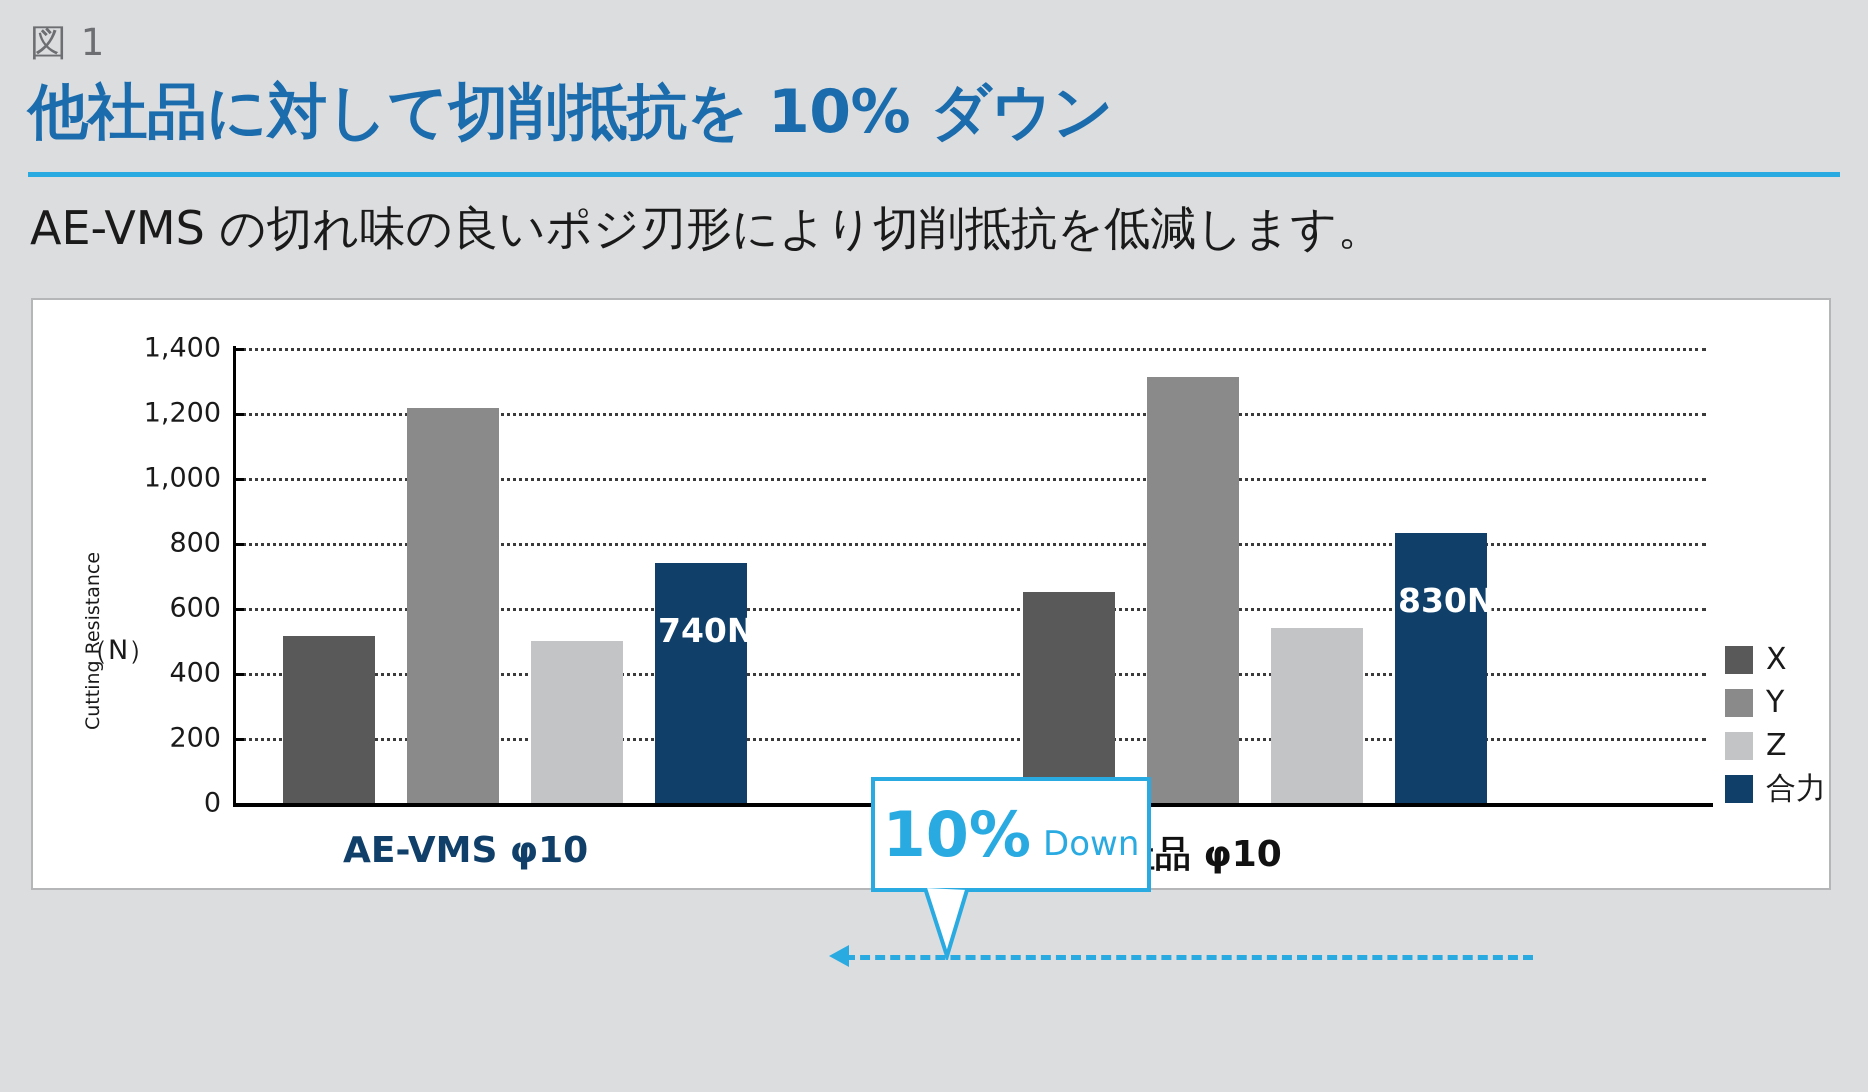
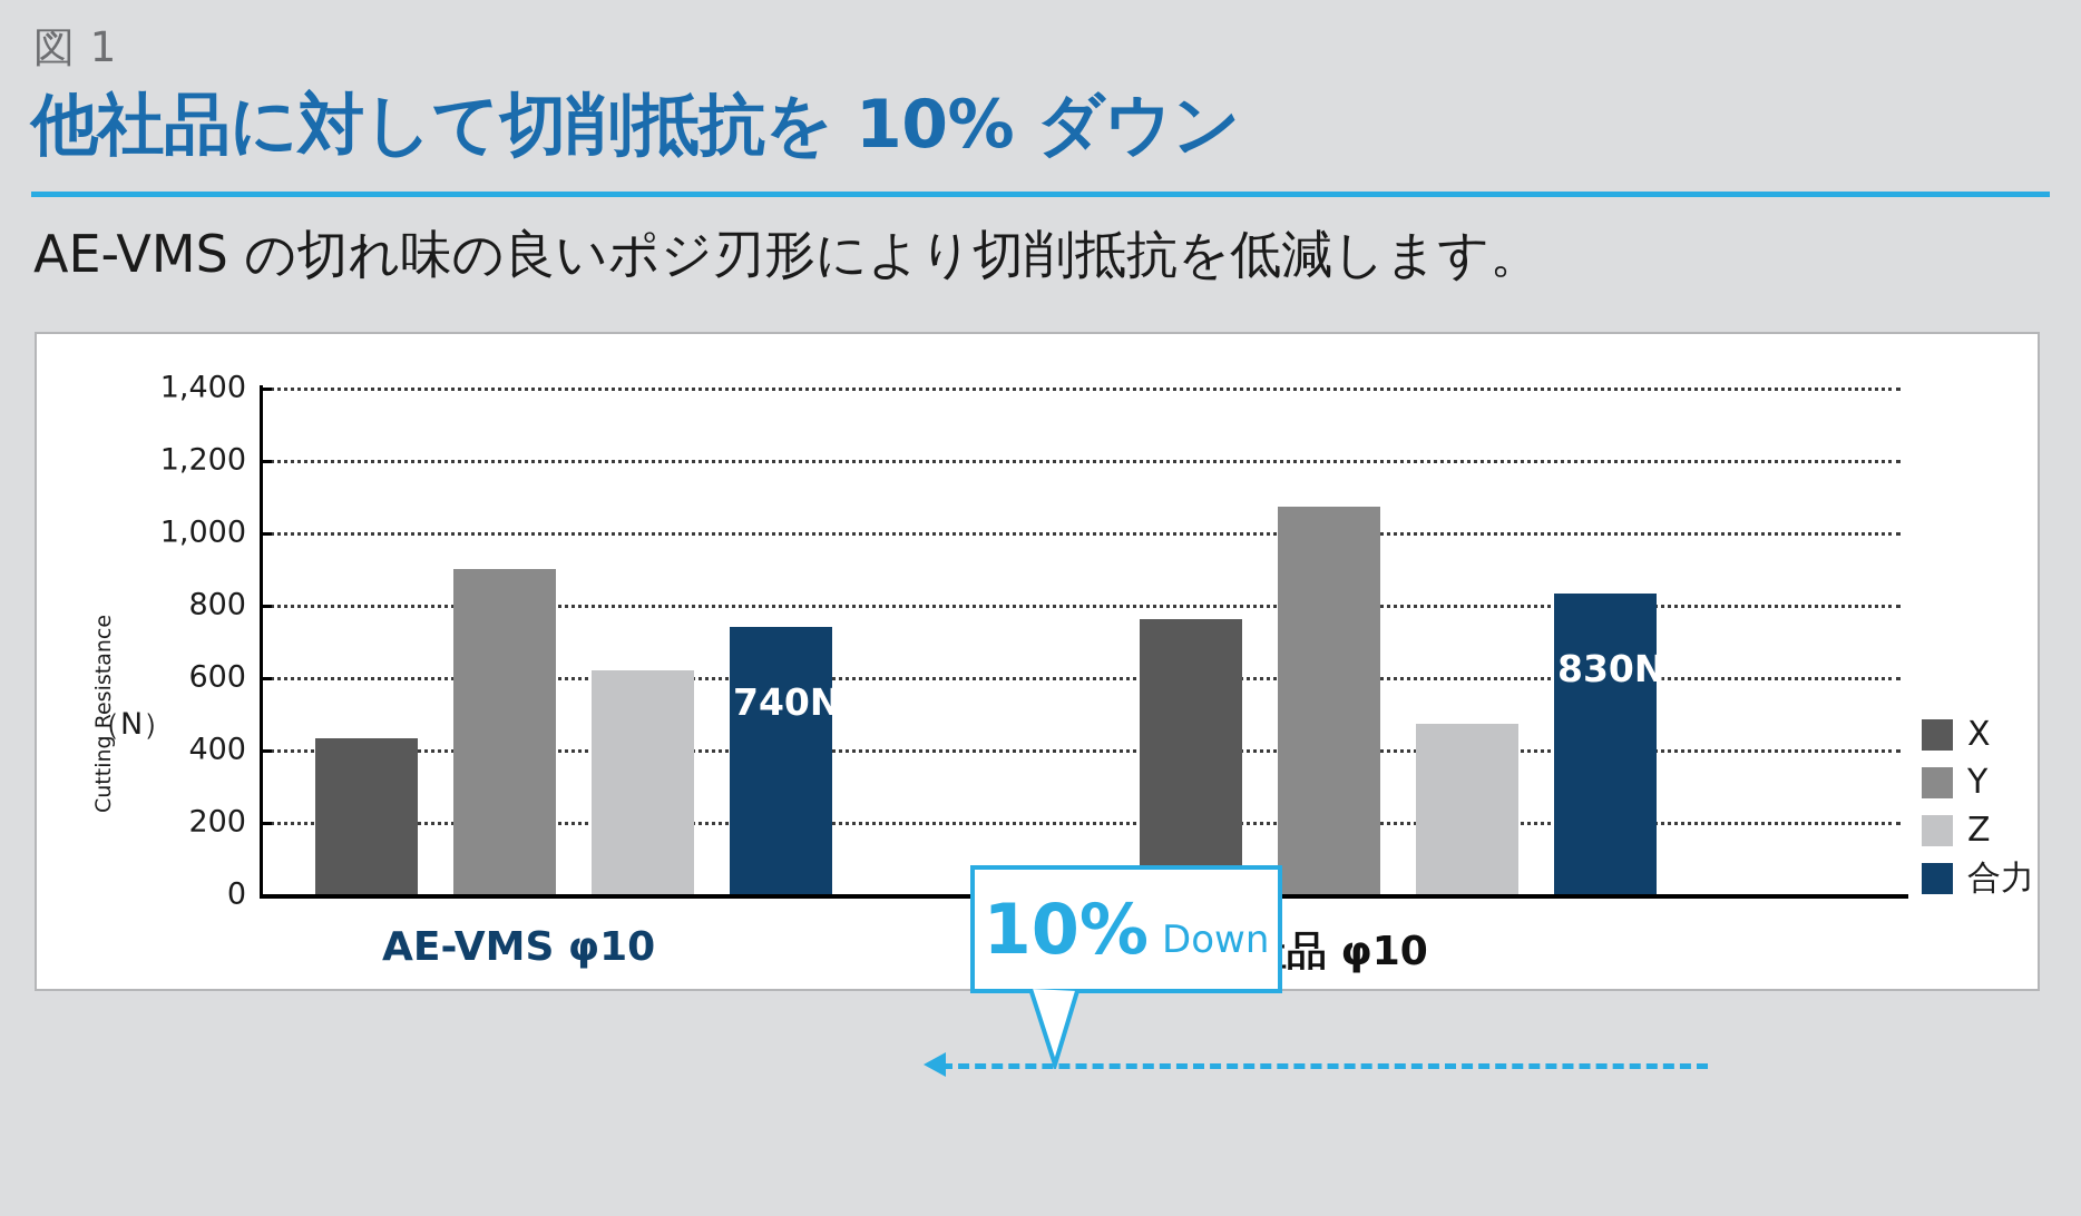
X/AE-VMS φ10: 520 -> 430
Y/AE-VMS φ10: 1220 -> 900
Z/AE-VMS φ10: 500 -> 620
X/他社品 φ10: 650 -> 760
Y/他社品 φ10: 1310 -> 1070
Z/他社品 φ10: 540 -> 470
